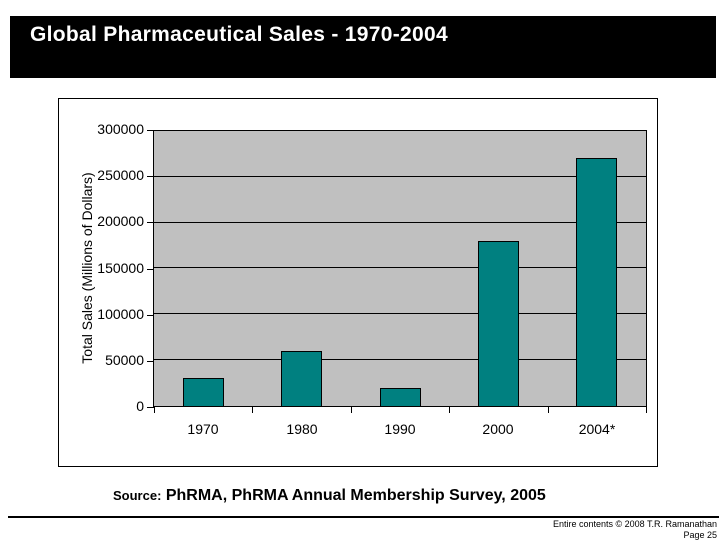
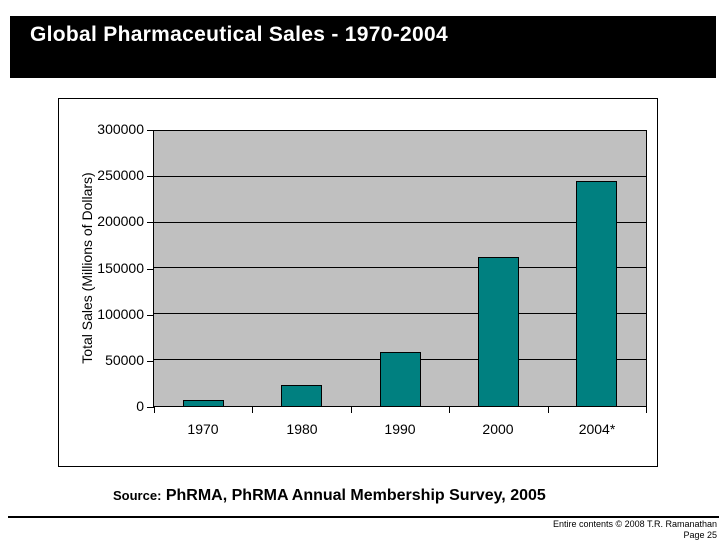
1970: 30000 -> 10000
1980: 60000 -> 20000
1990: 20000 -> 60000
2000: 180000 -> 160000
2004*: 270000 -> 240000
